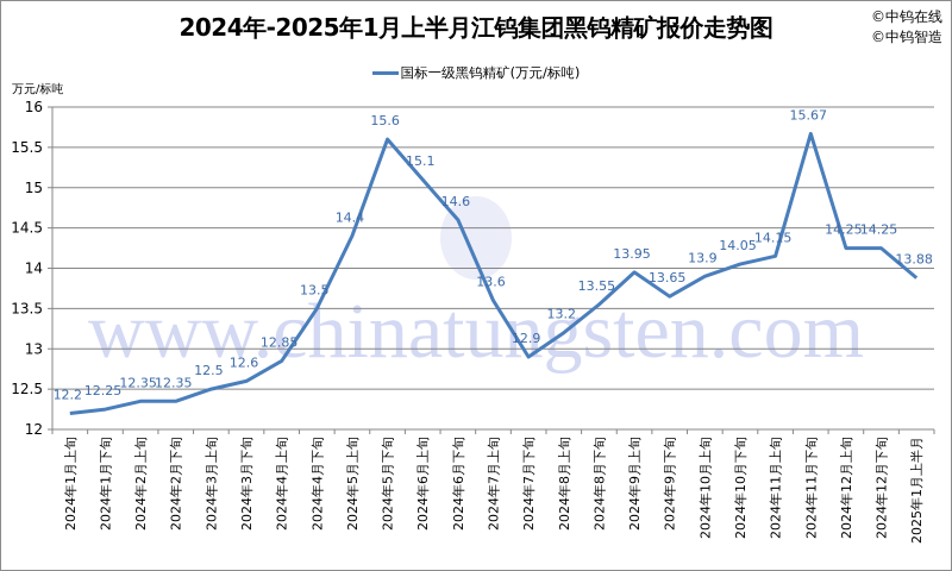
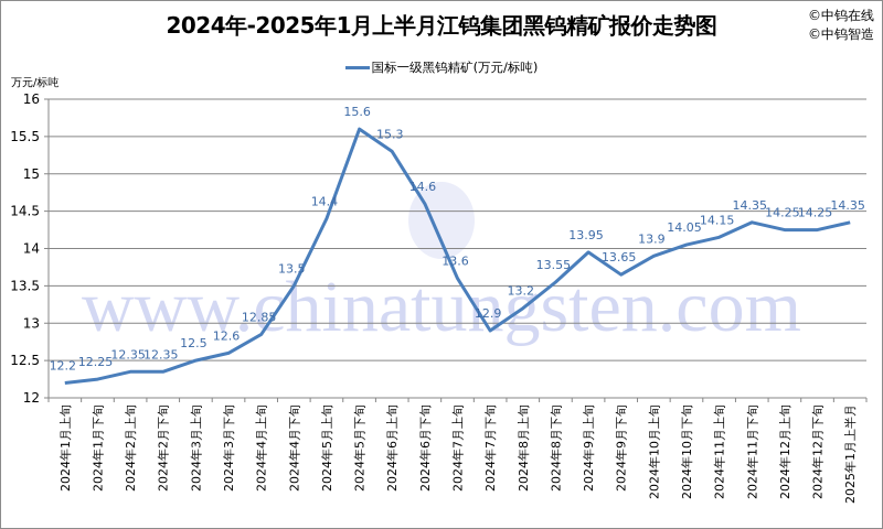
2024年6月上旬: 15.1 -> 15.3
2024年11月下旬: 15.67 -> 14.35
2025年1月上半月: 13.88 -> 14.35
